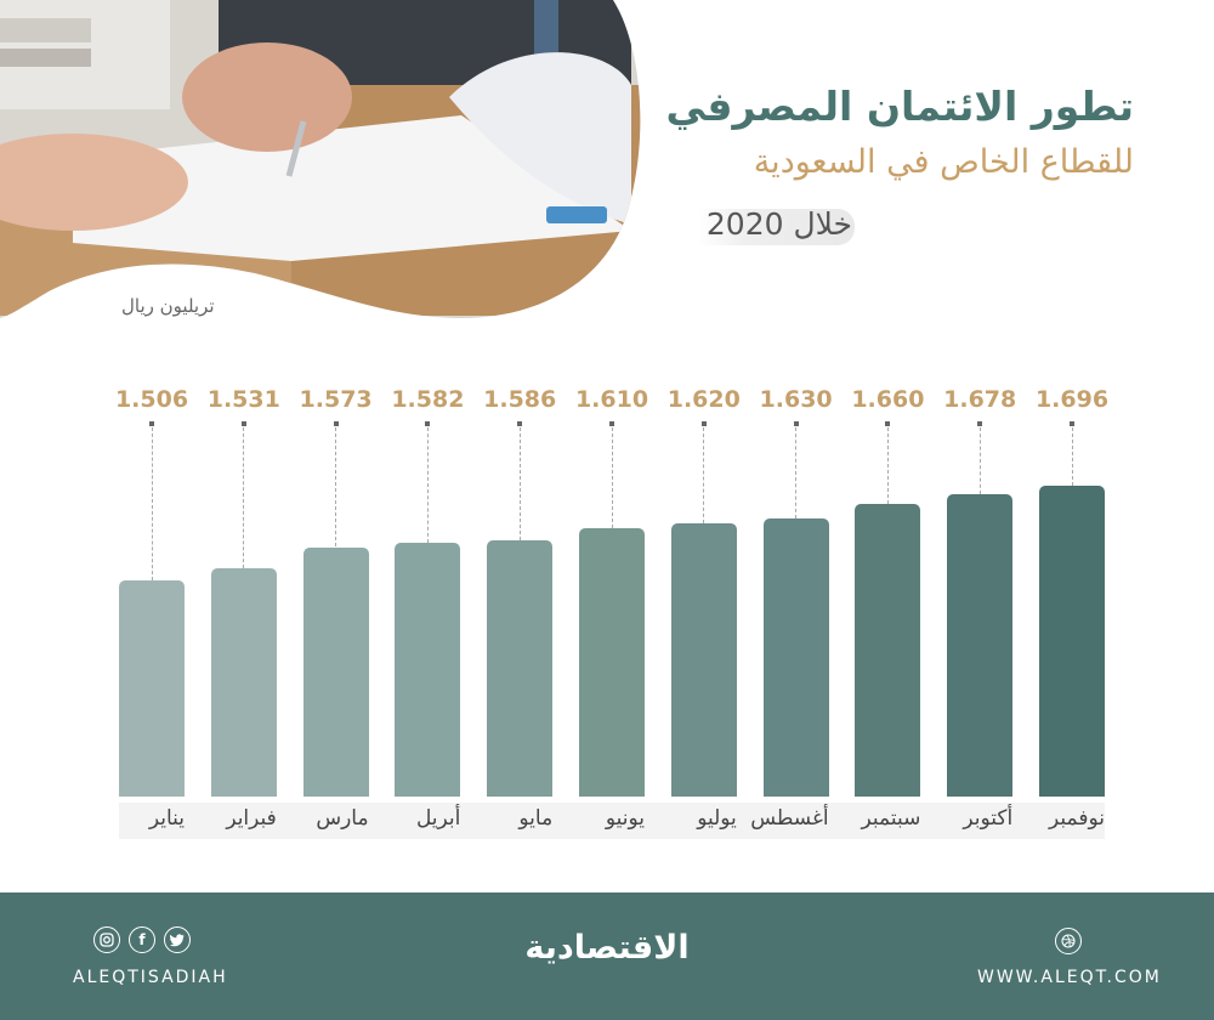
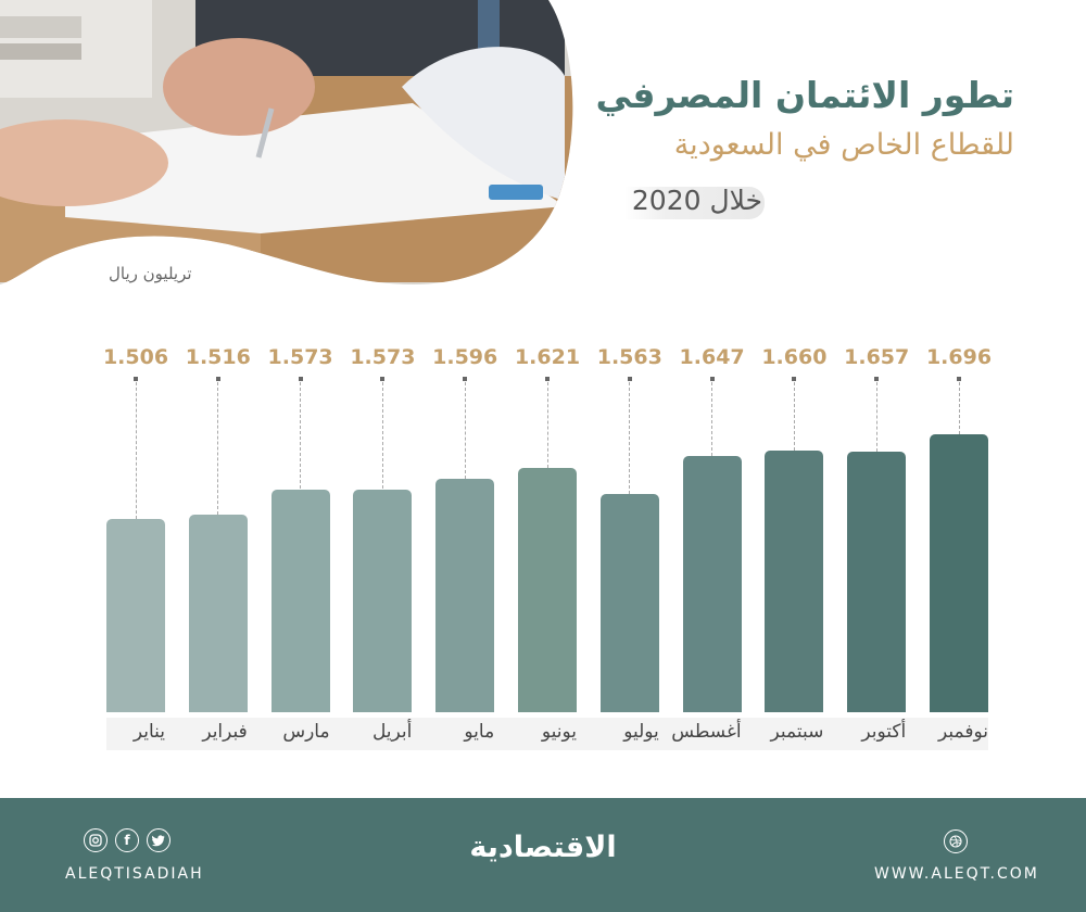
فبراير: 1.531 -> 1.516
أبريل: 1.582 -> 1.573
مايو: 1.586 -> 1.596
يونيو: 1.610 -> 1.621
يوليو: 1.620 -> 1.563
أغسطس: 1.630 -> 1.647
أكتوبر: 1.678 -> 1.657
